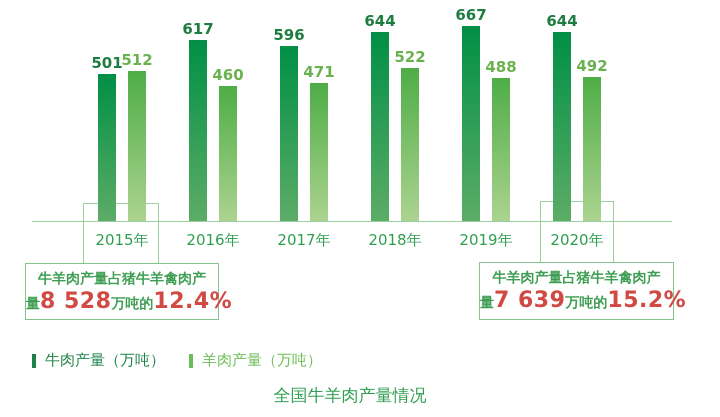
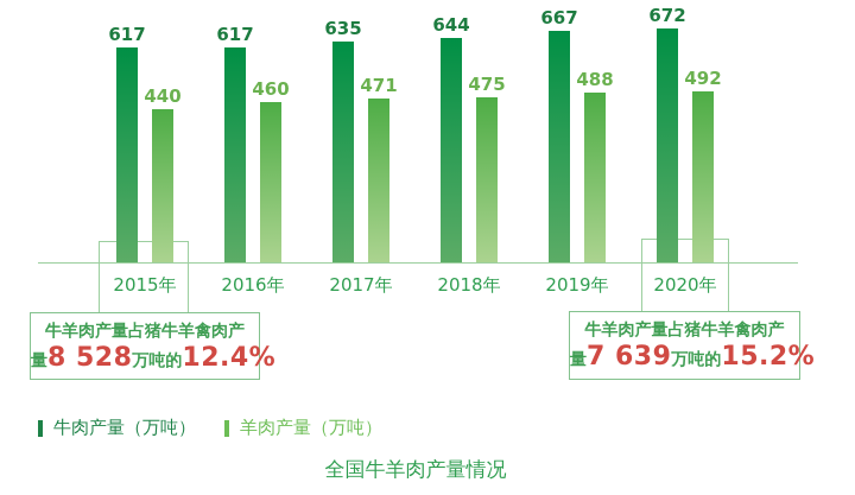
牛肉产量（万吨）/2015年: 501 -> 617
羊肉产量（万吨）/2015年: 512 -> 440
牛肉产量（万吨）/2017年: 596 -> 635
羊肉产量（万吨）/2018年: 522 -> 475
牛肉产量（万吨）/2020年: 644 -> 672
